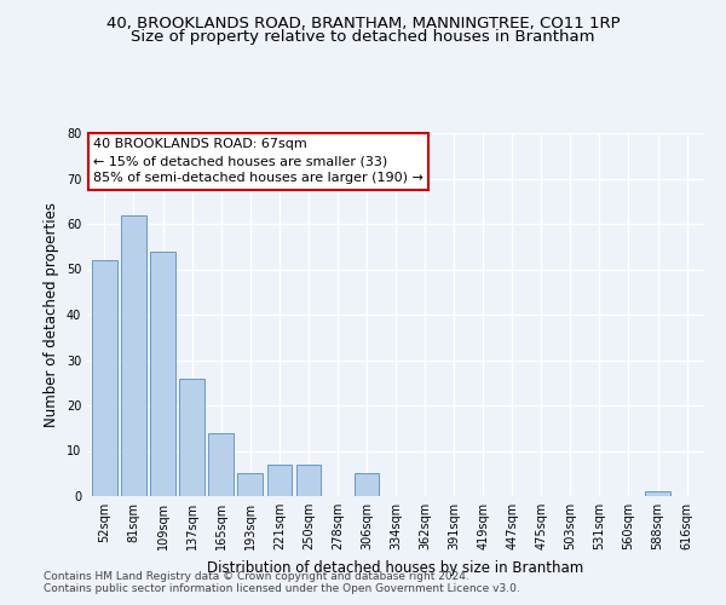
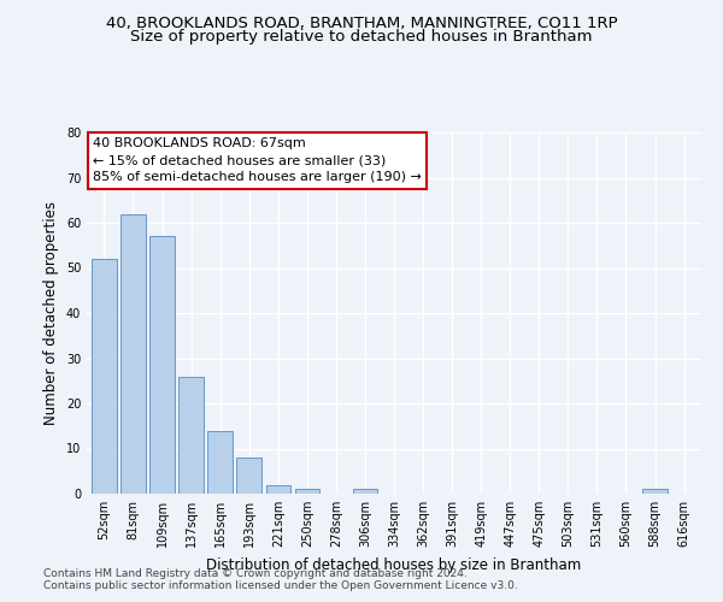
109sqm: 54 -> 57
193sqm: 5 -> 8
221sqm: 7 -> 2
250sqm: 7 -> 1
306sqm: 5 -> 1
